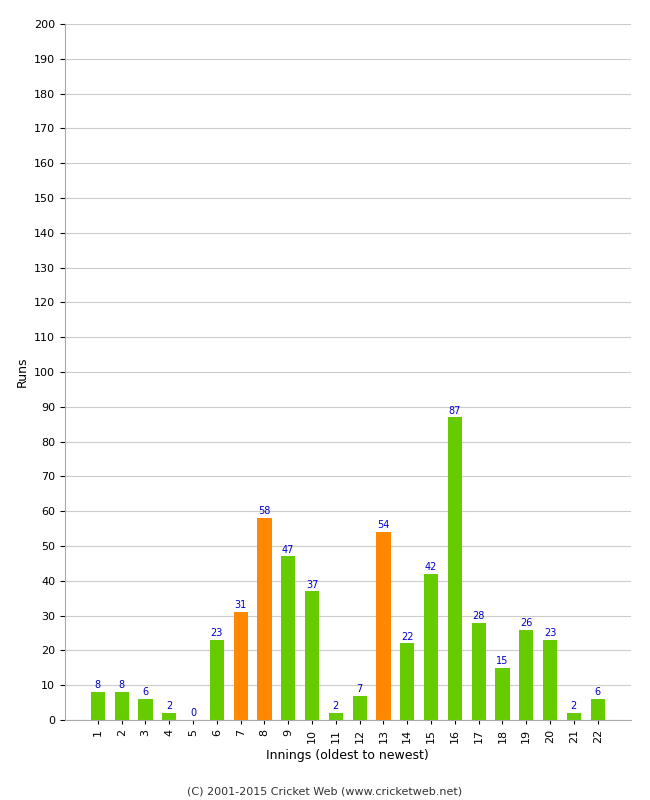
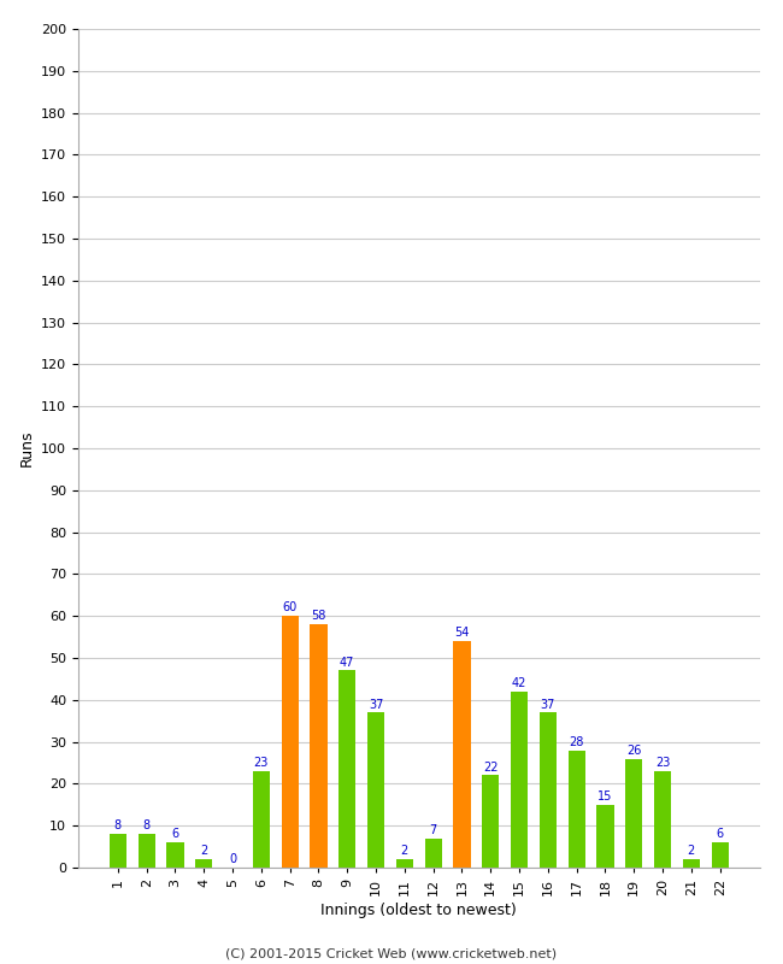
7: 31 -> 60
16: 87 -> 37
